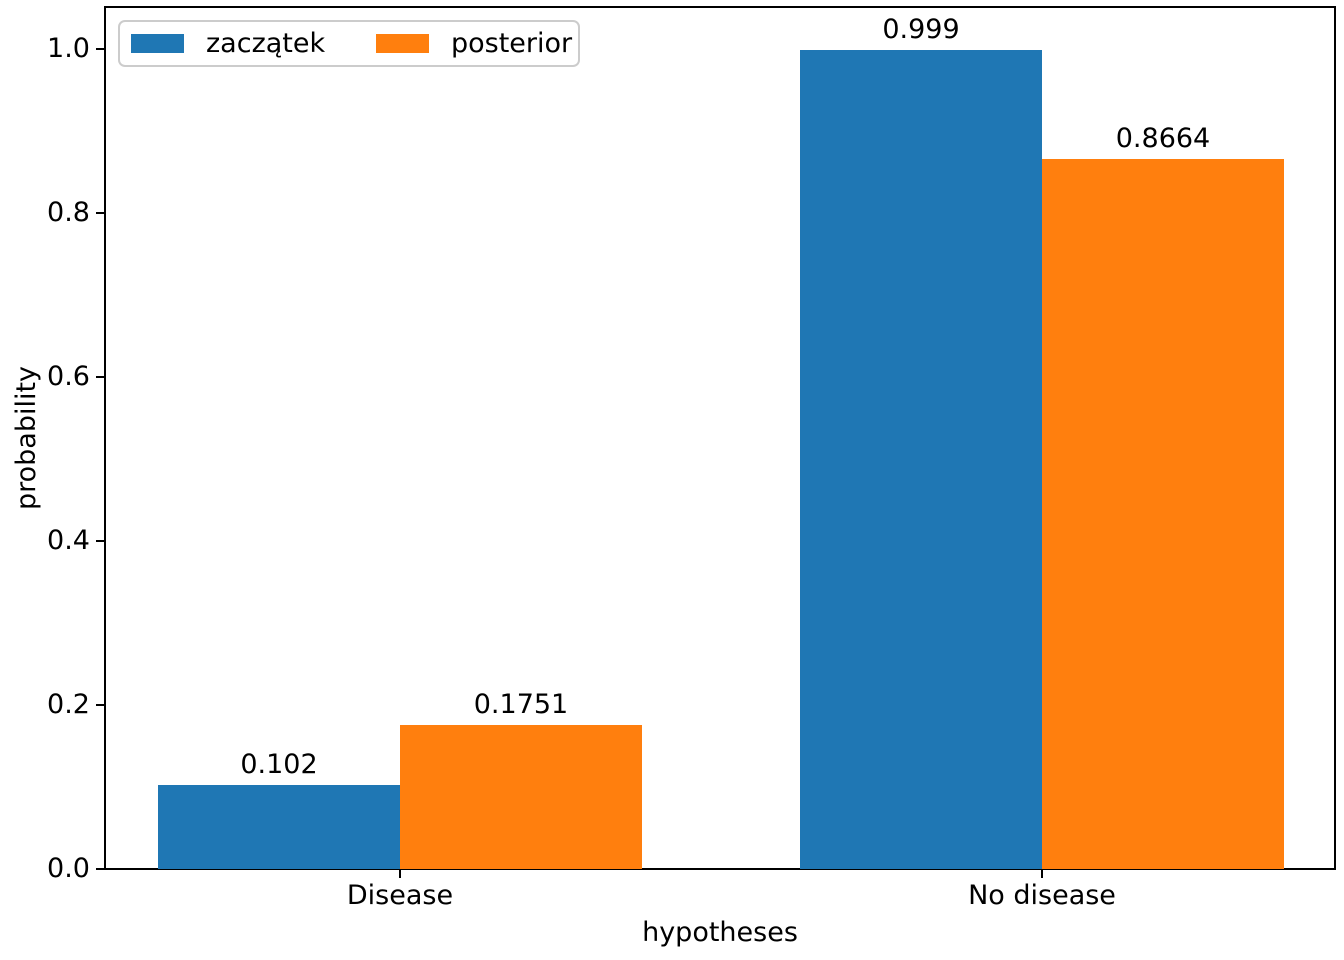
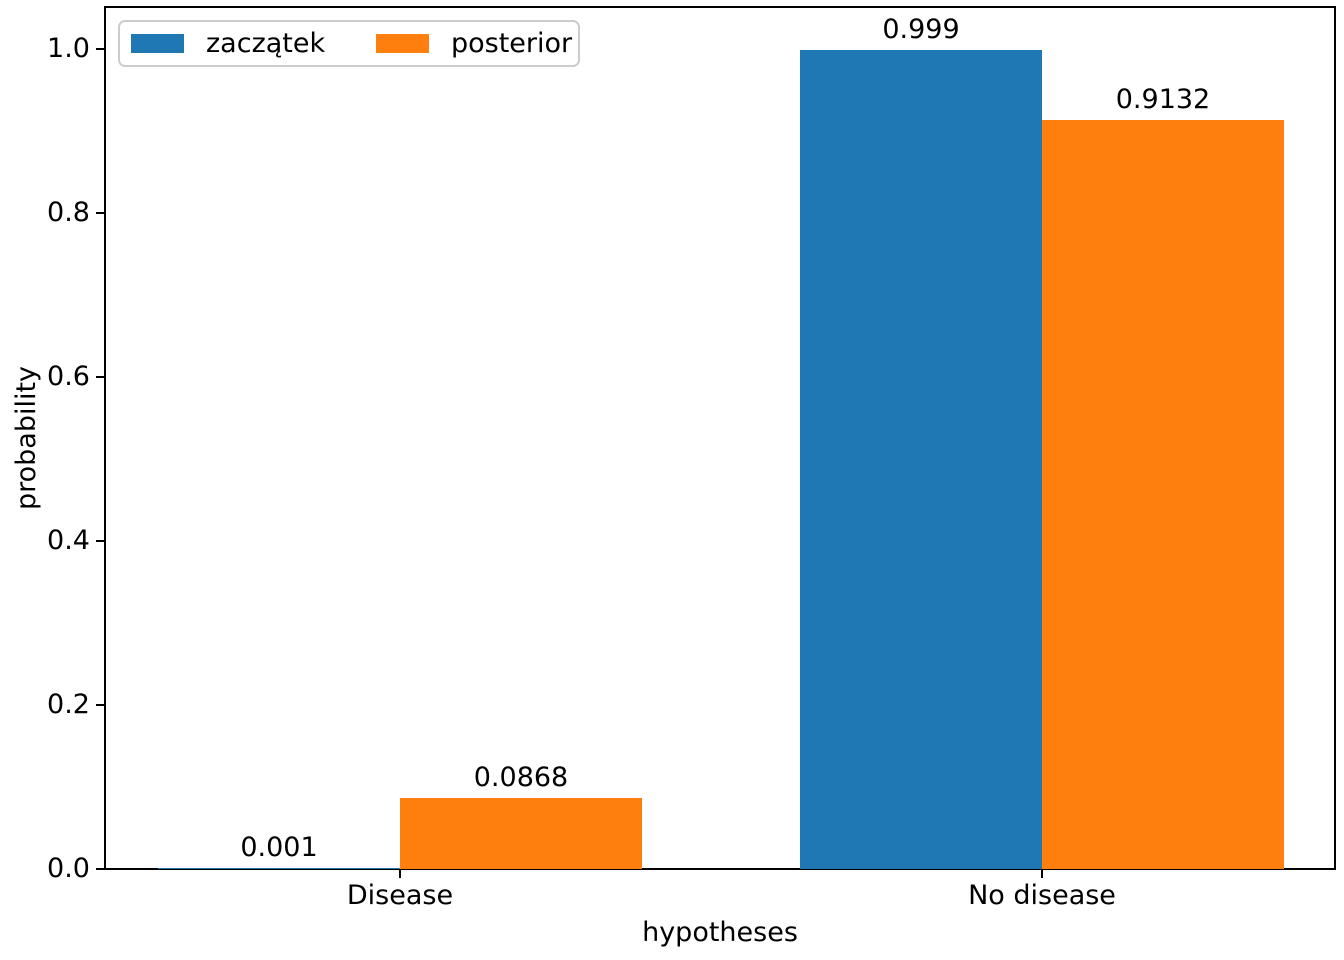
zaczątek/Disease: 0.102 -> 0.001
posterior/Disease: 0.1751 -> 0.0868
posterior/No disease: 0.8664 -> 0.9132
